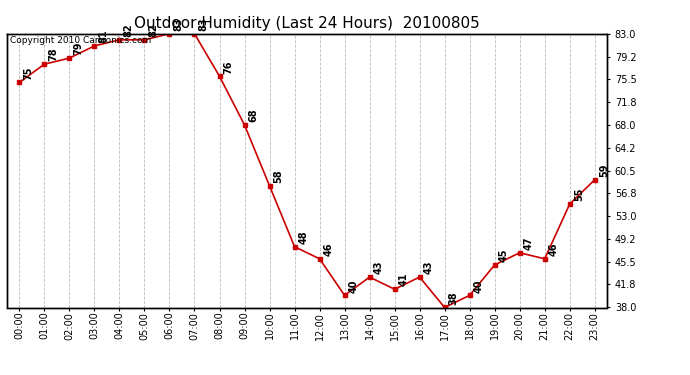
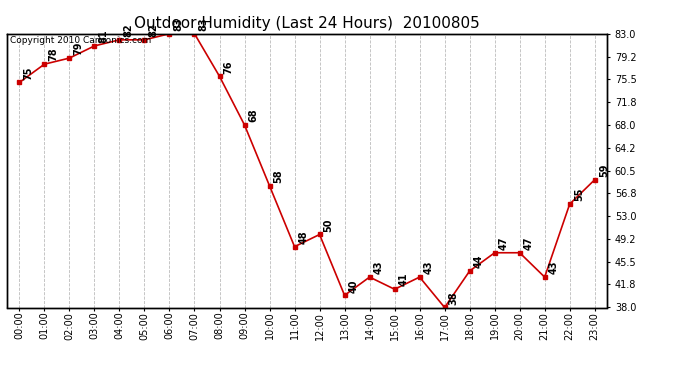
12:00: 46 -> 50
18:00: 40 -> 44
19:00: 45 -> 47
21:00: 46 -> 43
